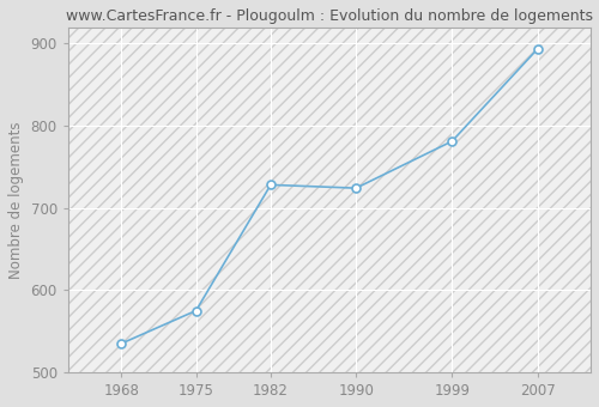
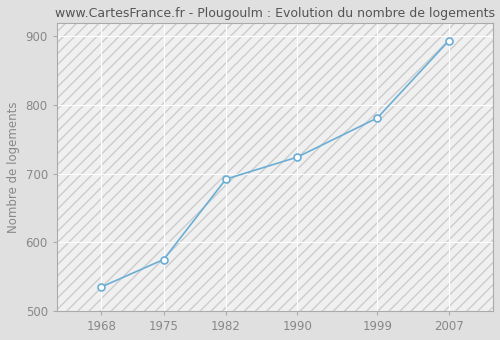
1982: 728 -> 692
